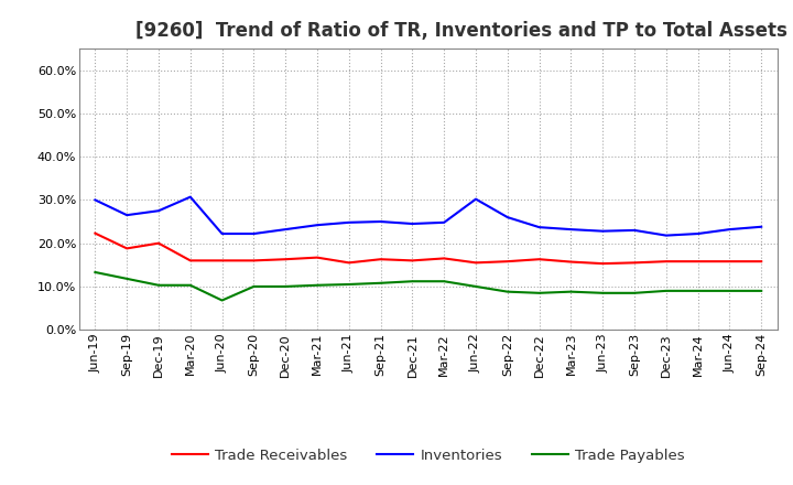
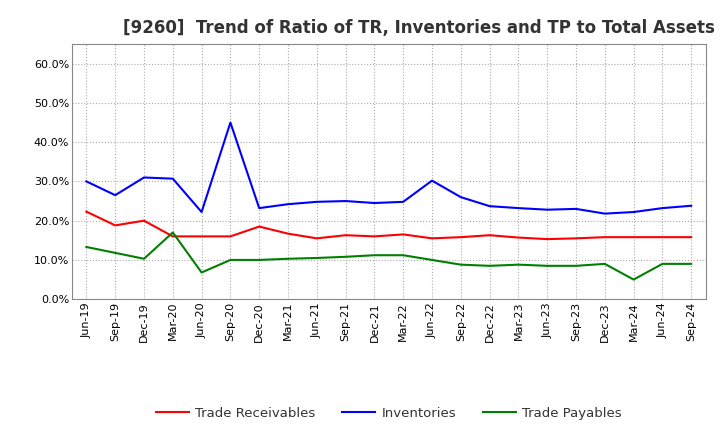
Inventories/Dec-19: 27.5% -> 31.0%
Trade Payables/Mar-20: 10.3% -> 17.0%
Inventories/Sep-20: 22.2% -> 45.0%
Trade Receivables/Dec-20: 16.3% -> 18.5%
Trade Payables/Mar-24: 9.0% -> 5.0%
